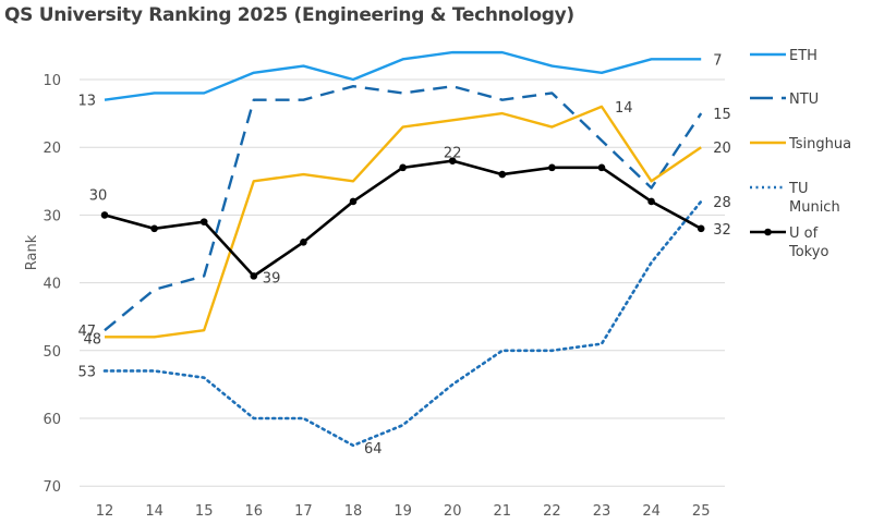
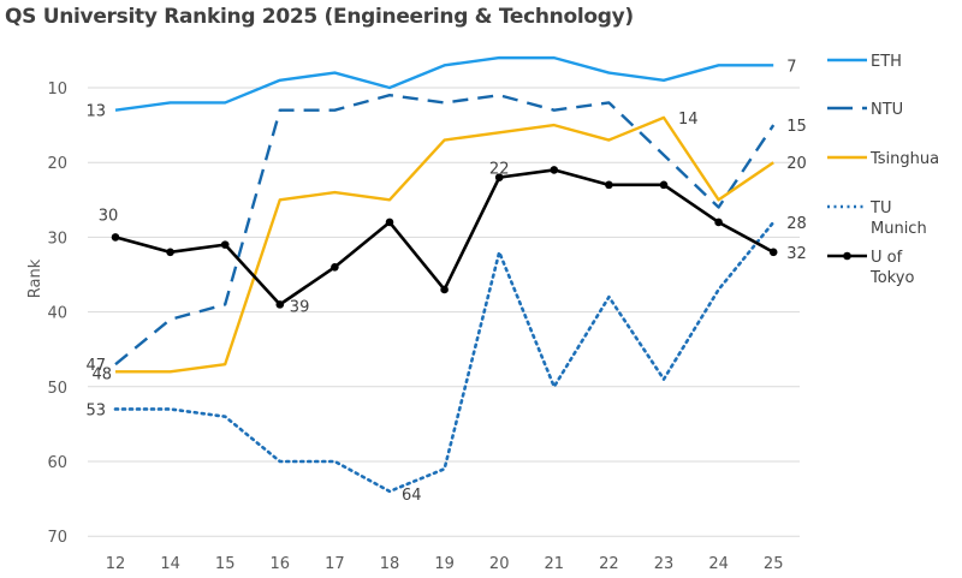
U of Tokyo/19: 23 -> 37
TU Munich/20: 55 -> 32
U of Tokyo/21: 24 -> 21
TU Munich/22: 50 -> 38
